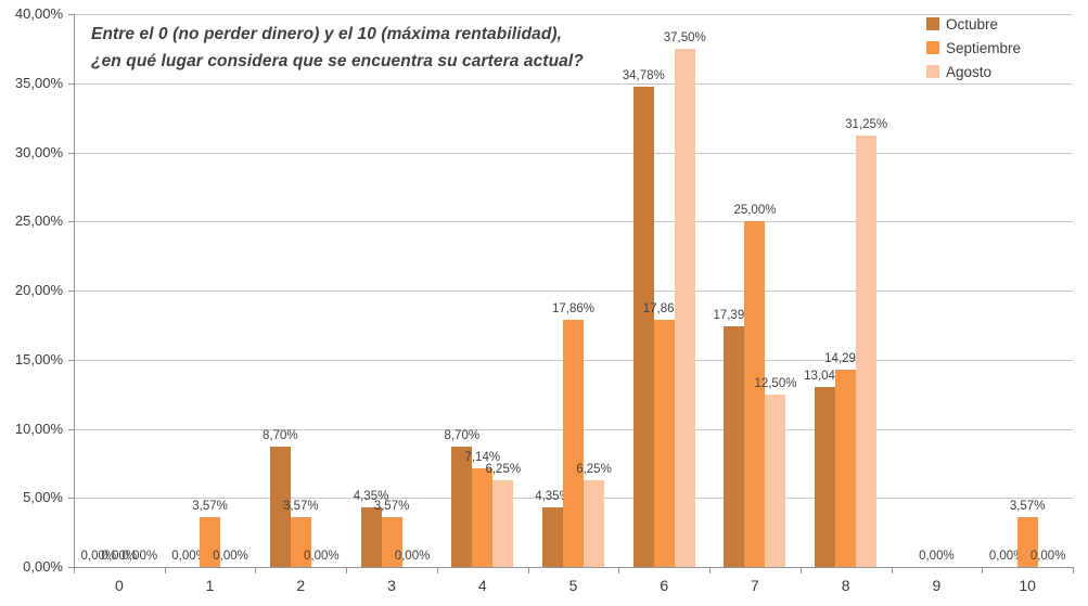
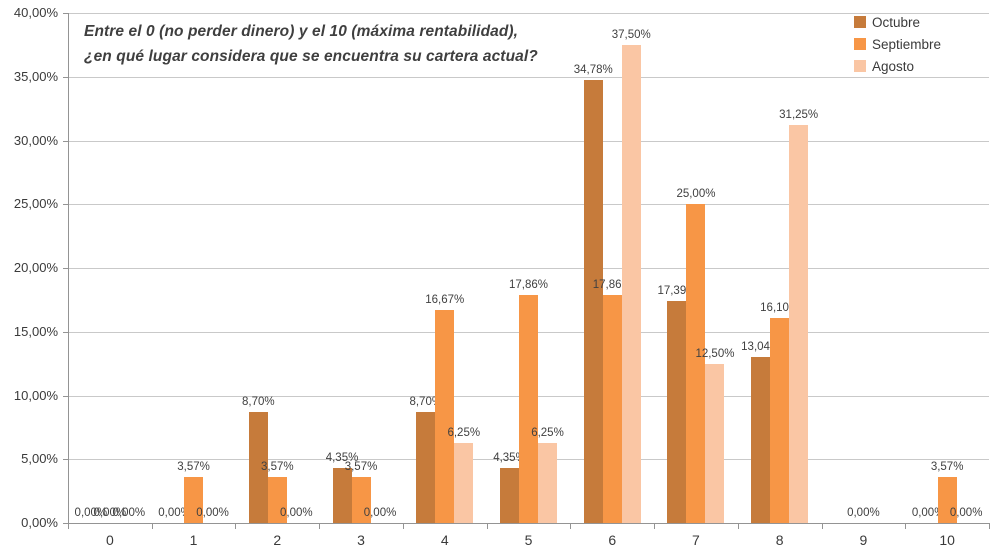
Septiembre/4: 7,14% -> 16,67%
Septiembre/8: 14,29% -> 16,10%
